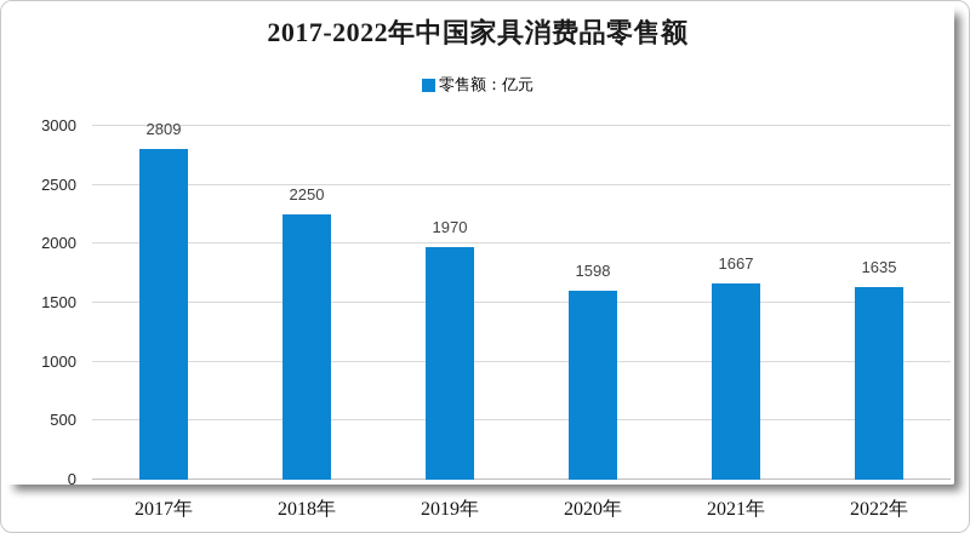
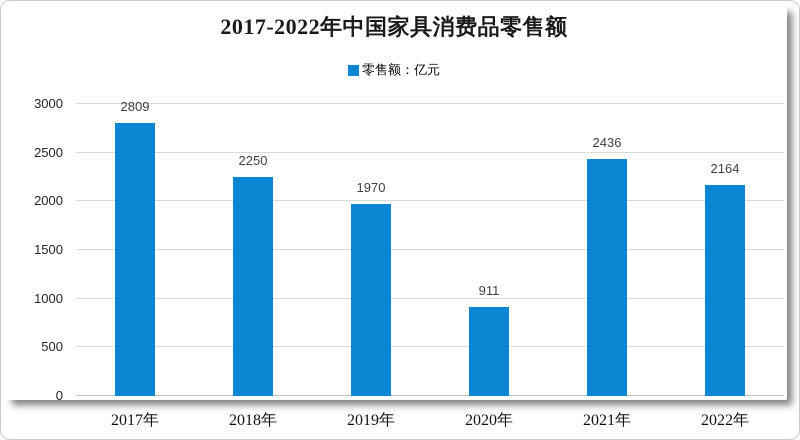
2020年: 1598 -> 911
2021年: 1667 -> 2436
2022年: 1635 -> 2164
